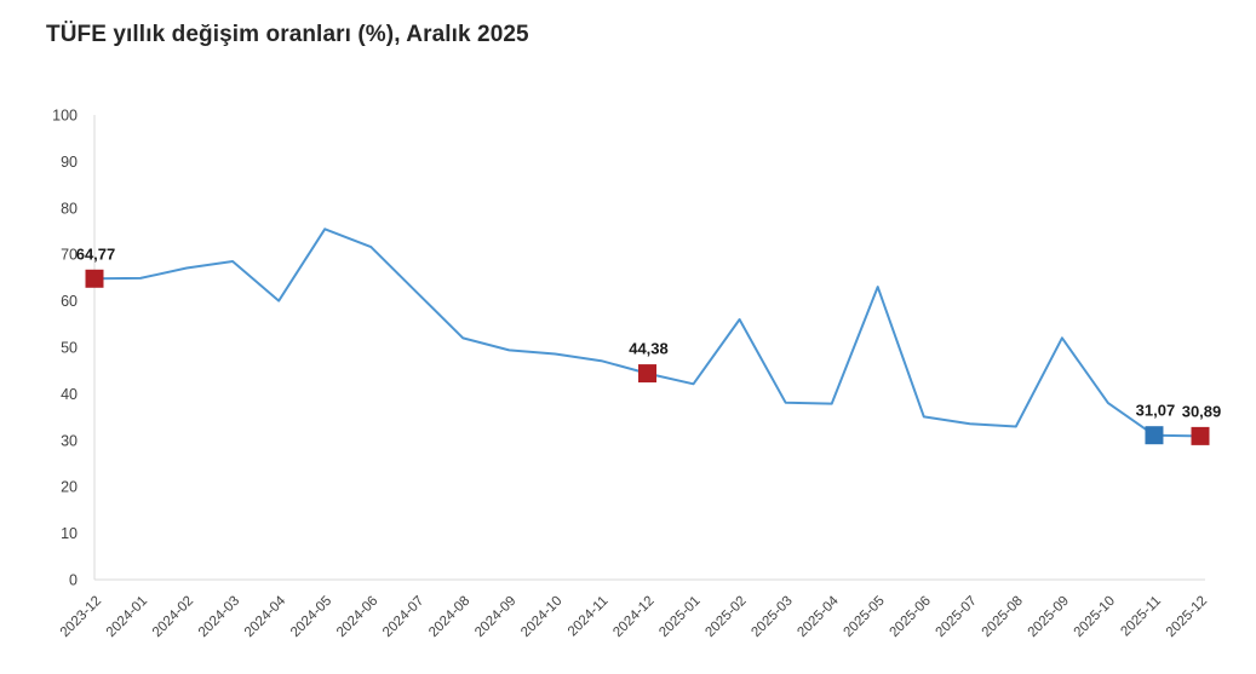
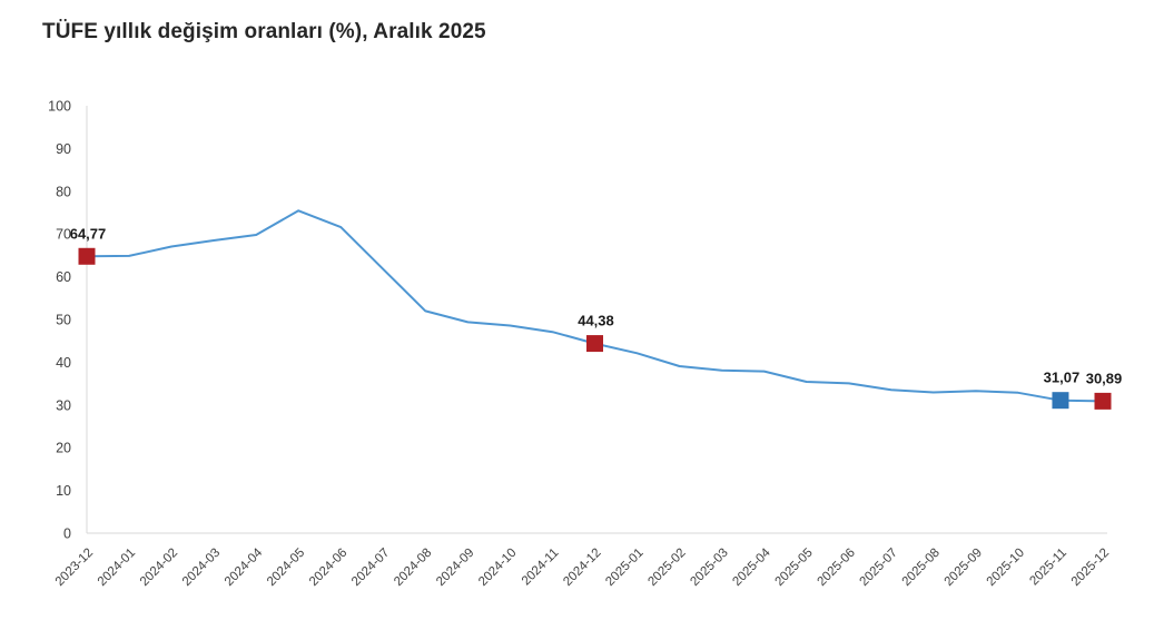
2024-04: 60 -> 70
2025-02: 56 -> 39
2025-05: 63 -> 35
2025-09: 52 -> 33
2025-10: 38 -> 33
